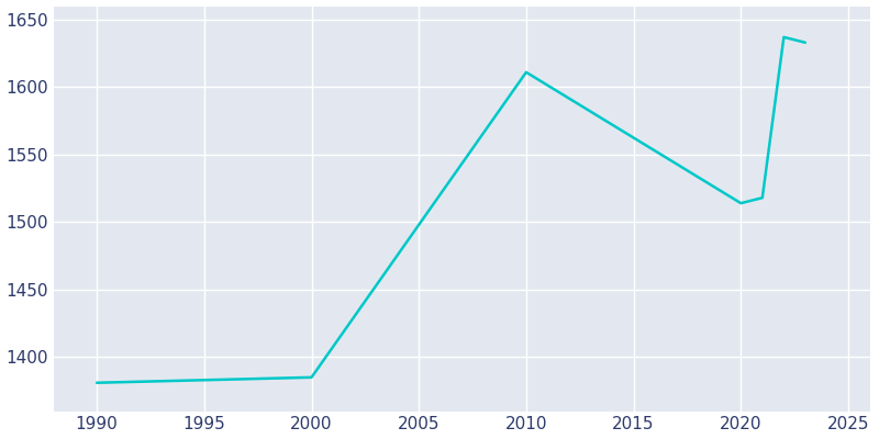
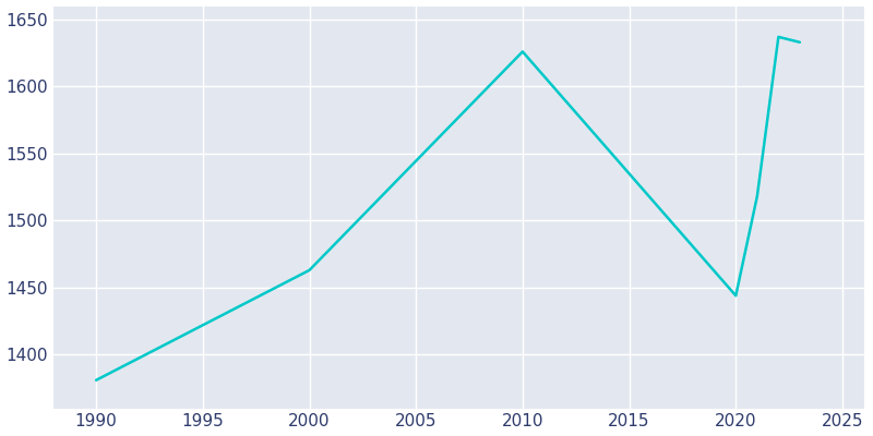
2000: 1385 -> 1463
2010: 1611 -> 1626
2020: 1514 -> 1444
